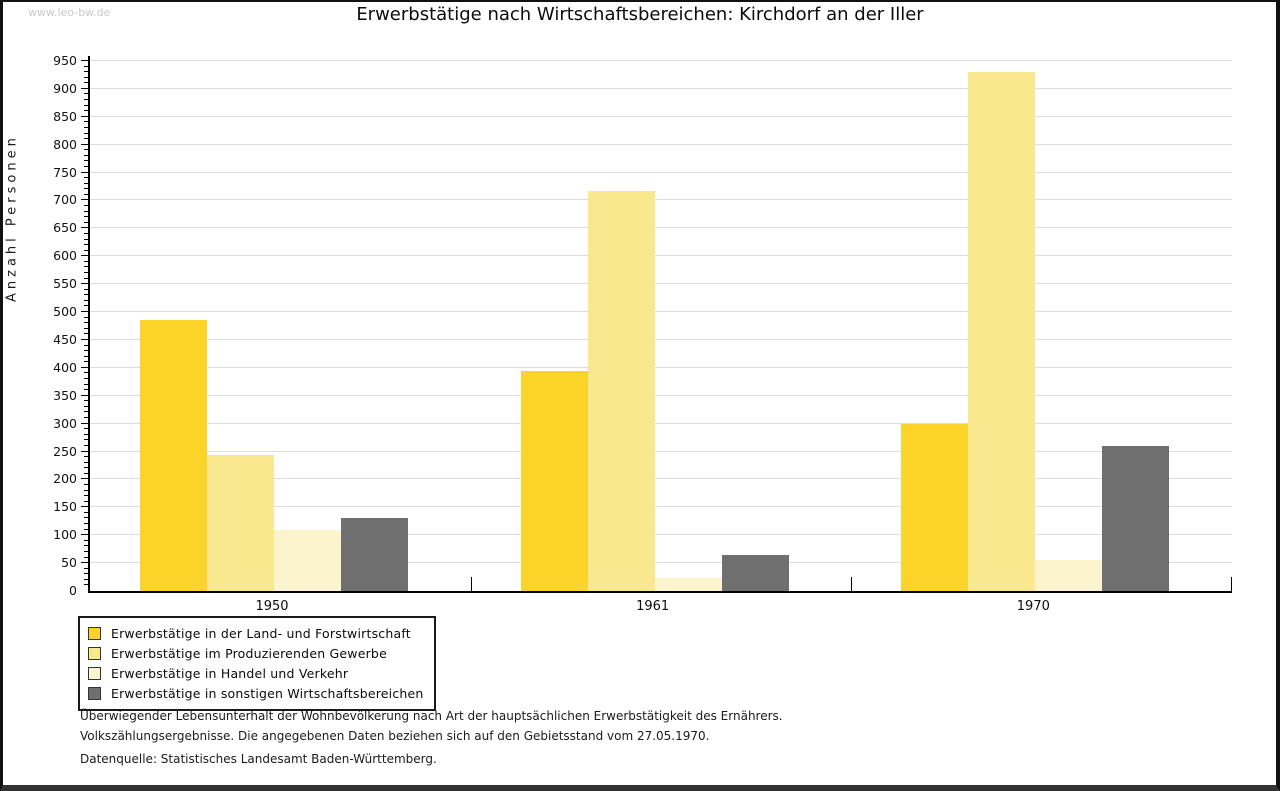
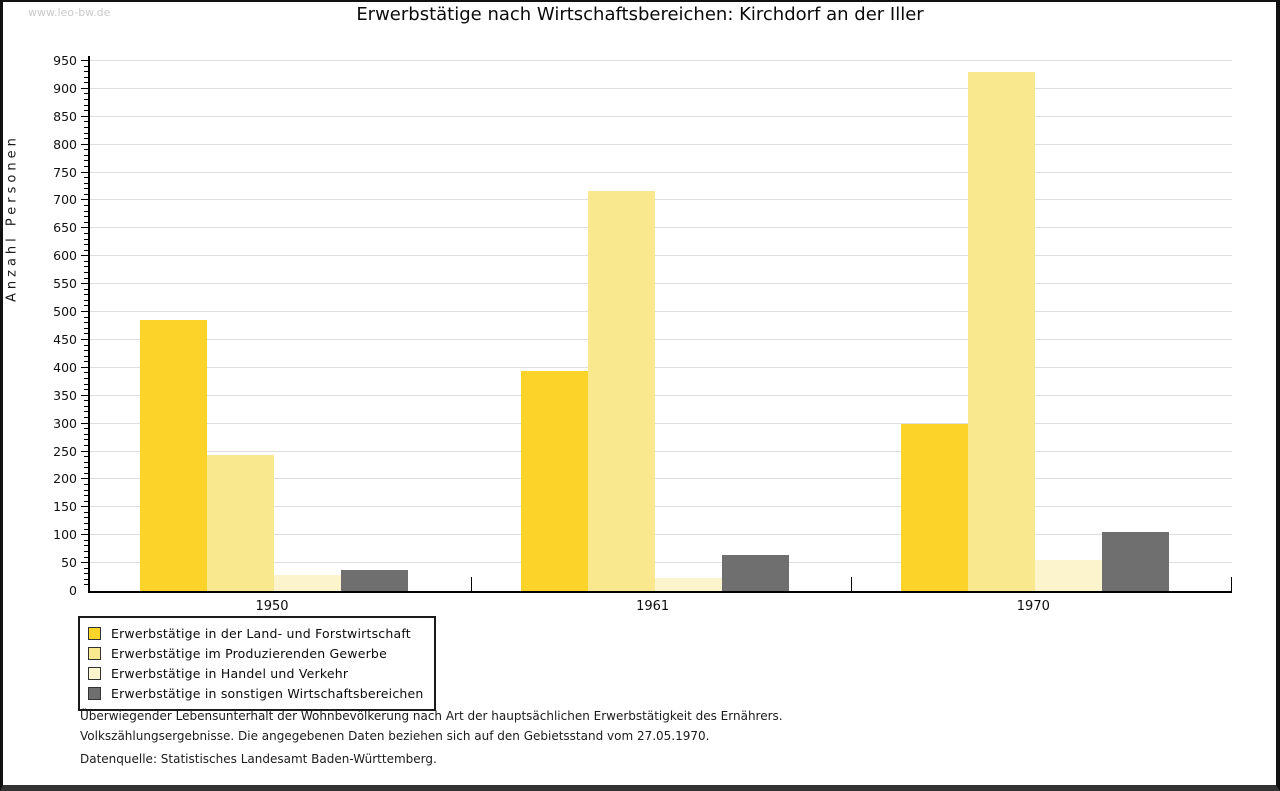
Erwerbstätige in Handel und Verkehr/1950: 110 -> 30
Erwerbstätige in sonstigen Wirtschaftsbereichen/1950: 130 -> 40
Erwerbstätige in sonstigen Wirtschaftsbereichen/1970: 260 -> 100
